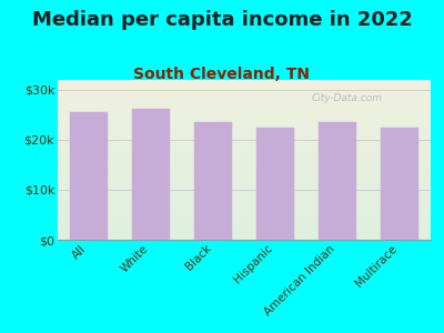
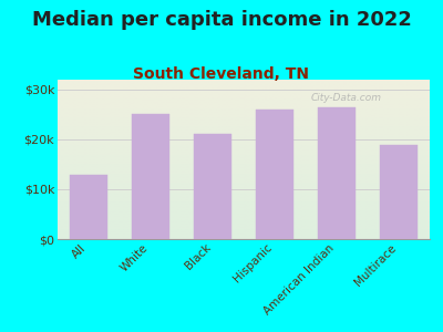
All: $25.5k -> $13.0k
White: $26.2k -> $25.0k
Black: $23.5k -> $21.0k
Hispanic: $22.5k -> $26.0k
American Indian: $23.5k -> $26.5k
Multirace: $22.5k -> $19.0k
